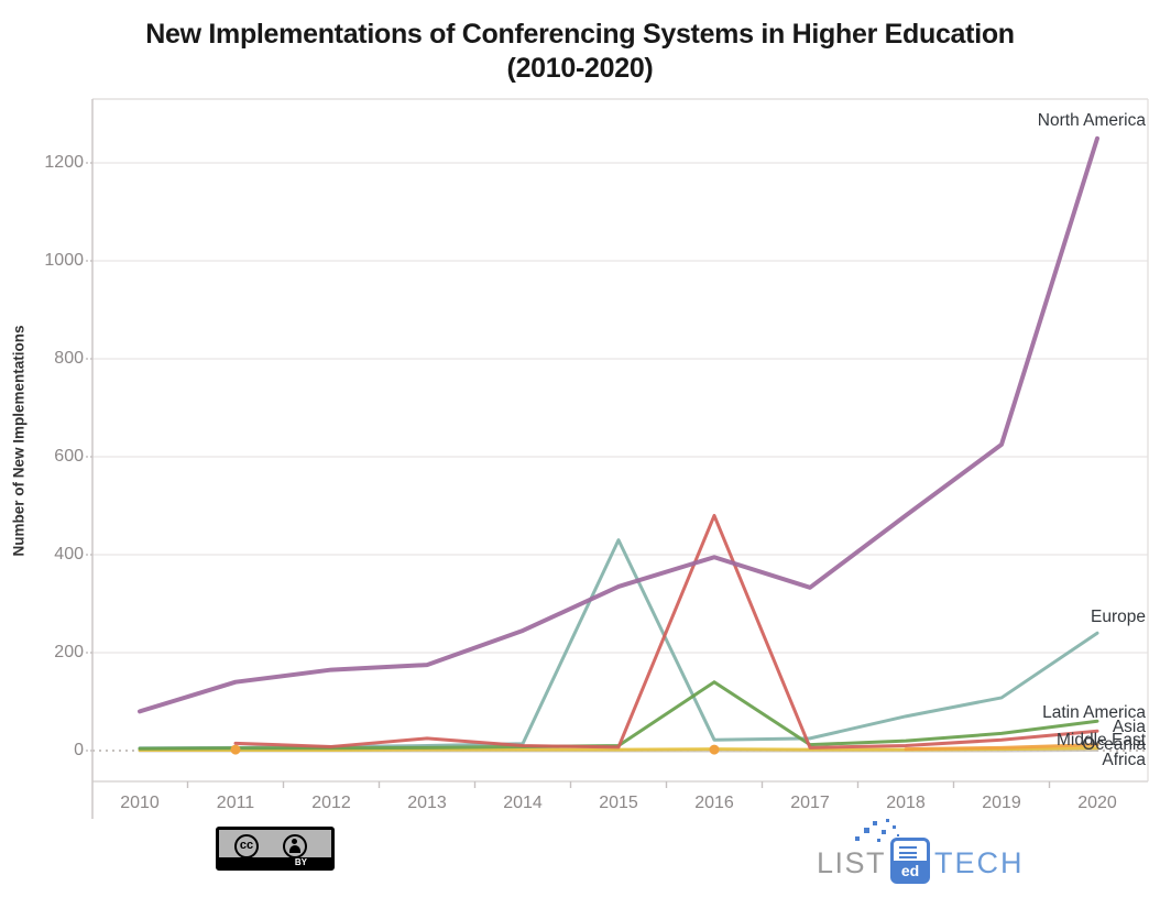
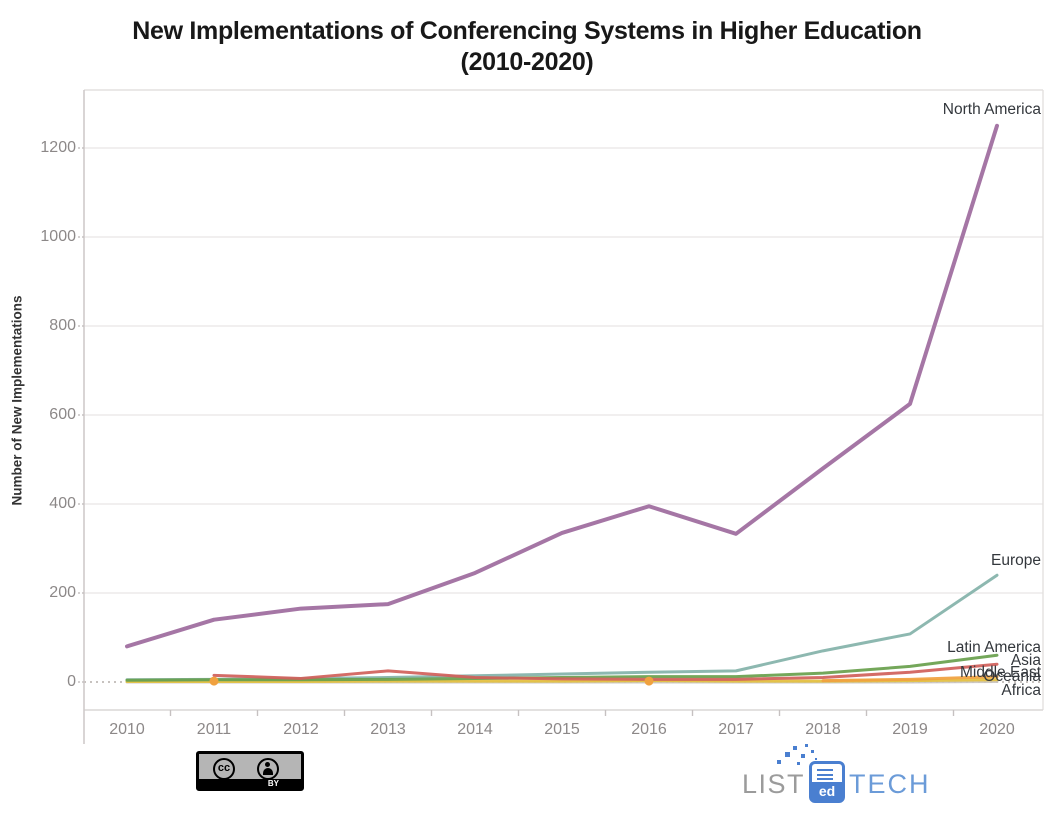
Europe/2015: 430 -> 20
Latin America/2016: 140 -> 10
Asia/2016: 480 -> 10
